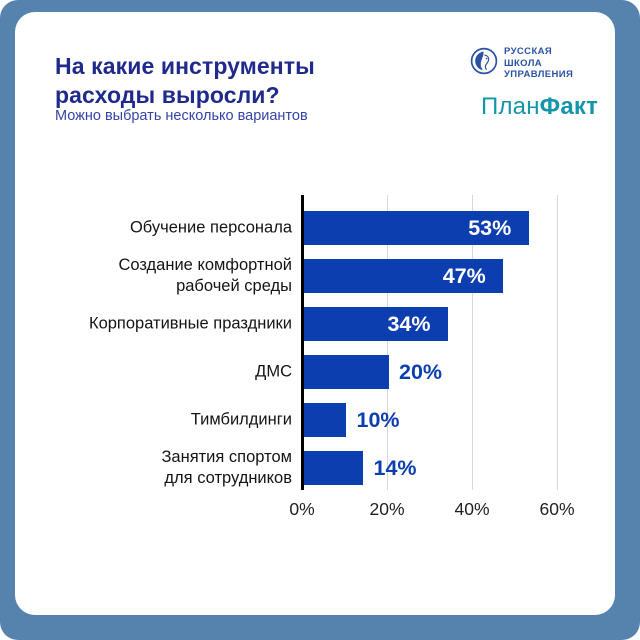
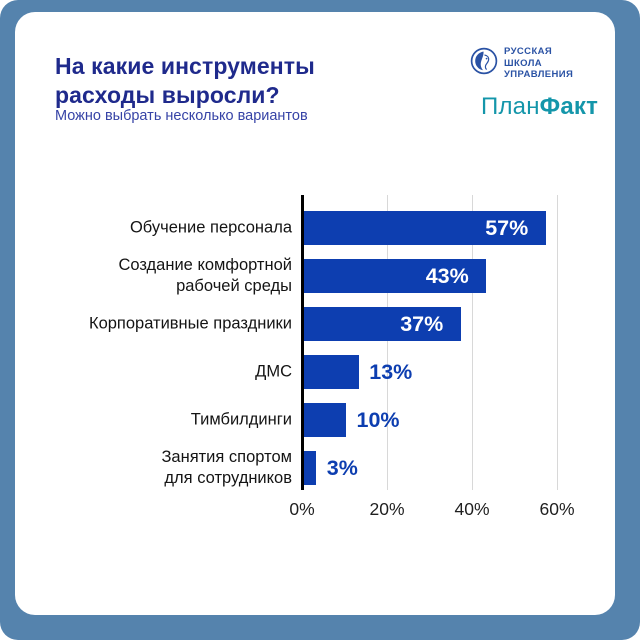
Обучение персонала: 53% -> 57%
Создание комфортной рабочей среды: 47% -> 43%
Корпоративные праздники: 34% -> 37%
ДМС: 20% -> 13%
Занятия спортом для сотрудников: 14% -> 3%
